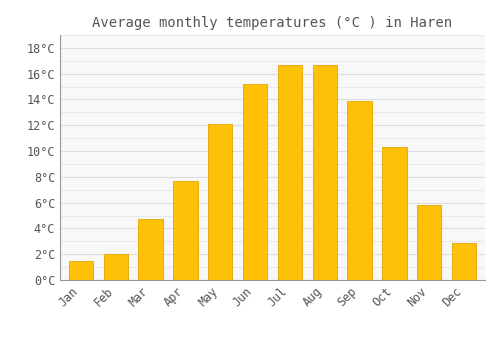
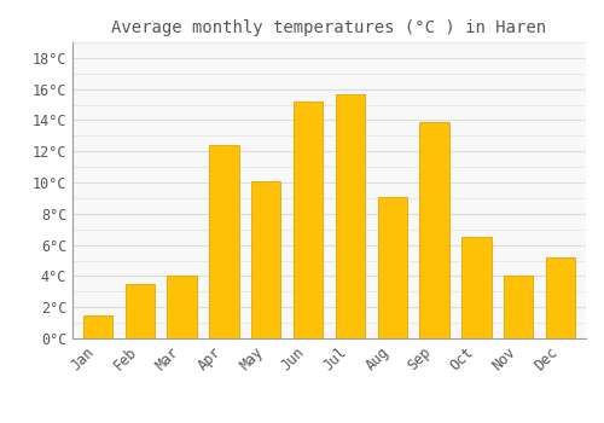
Feb: 2.0°C -> 3.5°C
Mar: 4.7°C -> 4.0°C
Apr: 7.7°C -> 12.4°C
May: 12.1°C -> 10.1°C
Jul: 16.7°C -> 15.7°C
Aug: 16.7°C -> 9.1°C
Oct: 10.3°C -> 6.5°C
Nov: 5.8°C -> 4.0°C
Dec: 2.9°C -> 5.2°C
